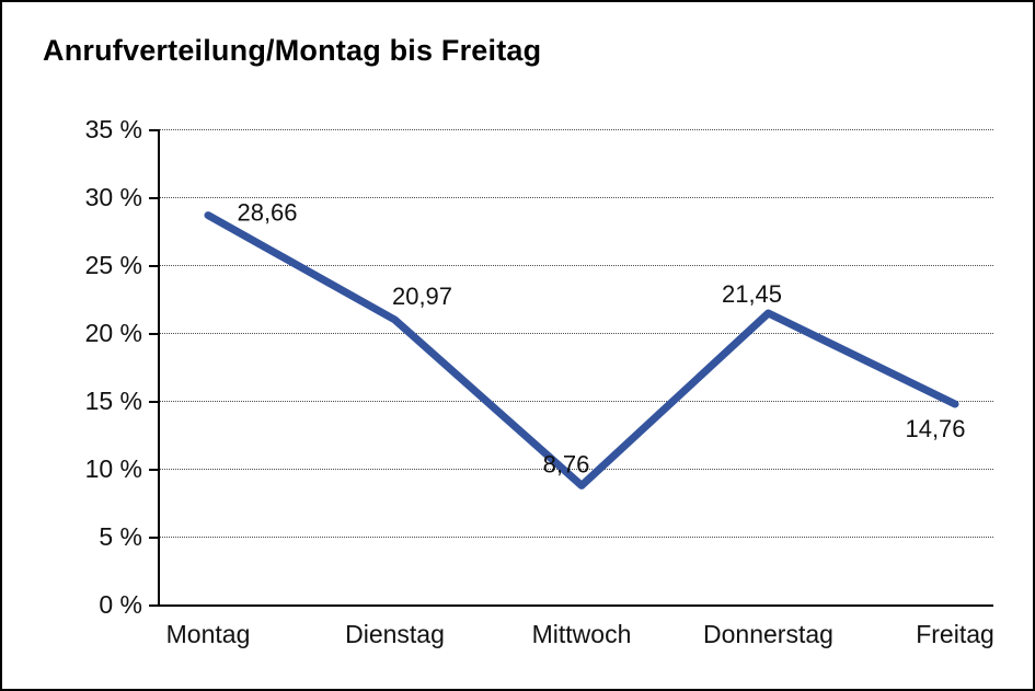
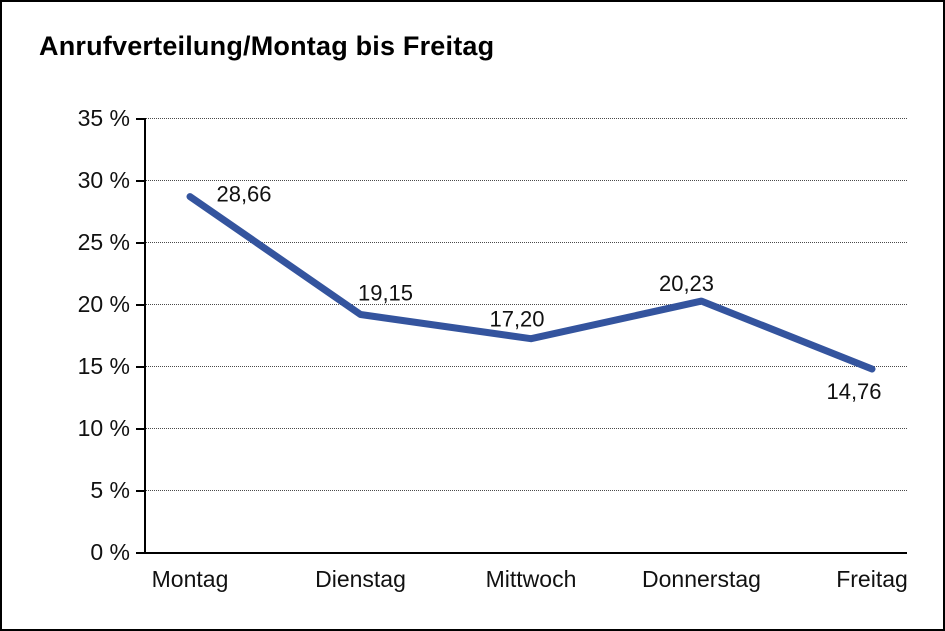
Dienstag: 20,97 -> 19,15
Mittwoch: 8,76 -> 17,20
Donnerstag: 21,45 -> 20,23
